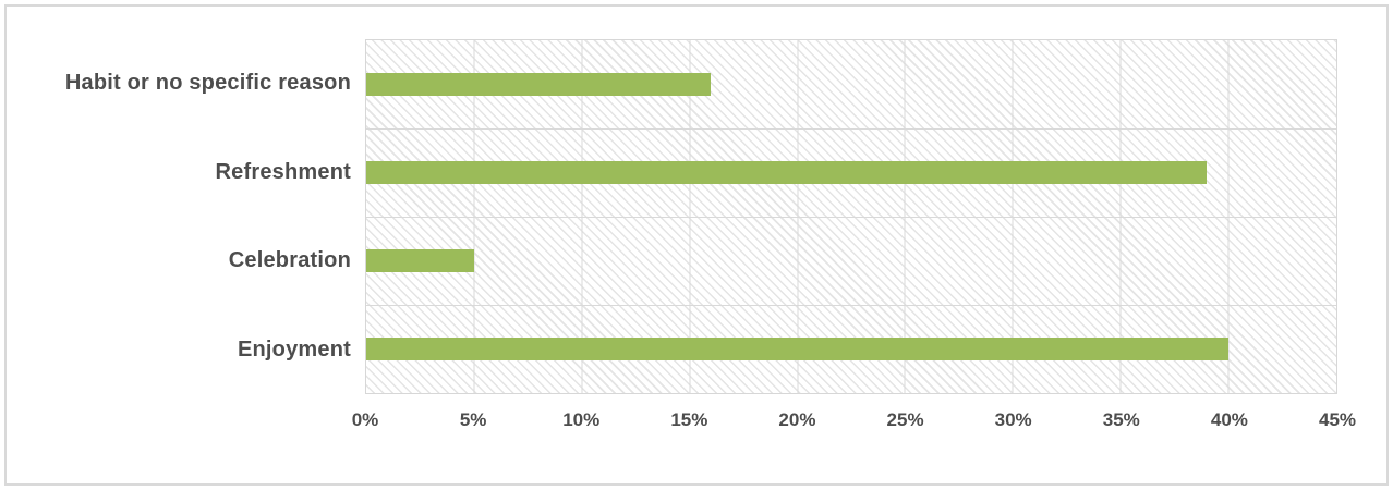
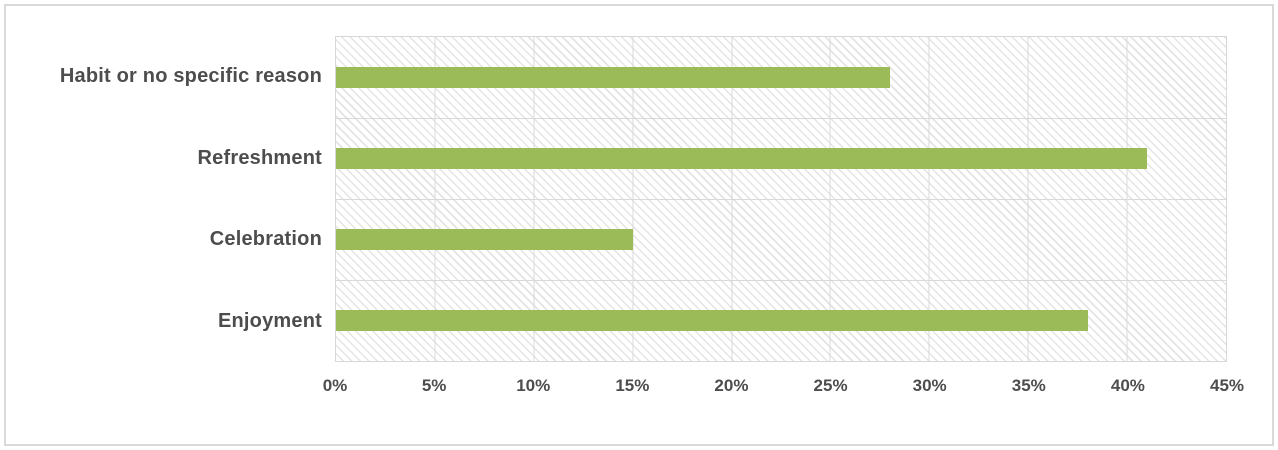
Habit or no specific reason: 16% -> 28%
Refreshment: 39% -> 41%
Celebration: 5% -> 15%
Enjoyment: 40% -> 38%
